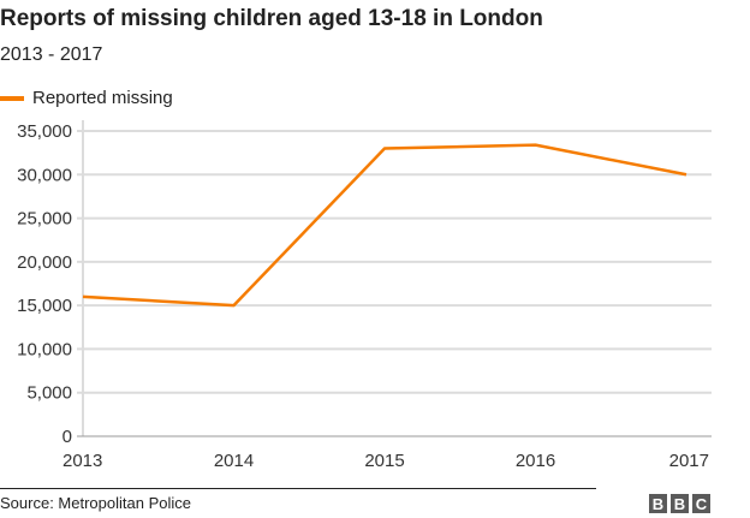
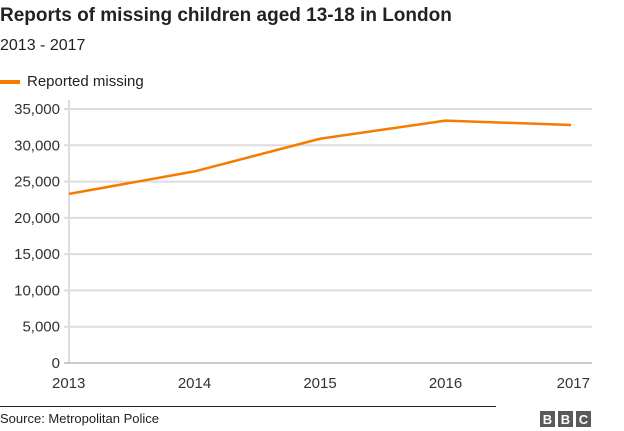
2013: 16000 -> 23000
2014: 15000 -> 26000
2015: 33000 -> 31000
2017: 30000 -> 33000
